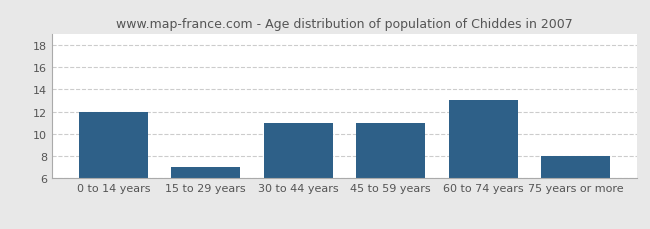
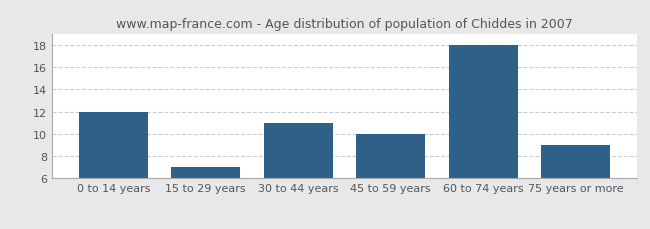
45 to 59 years: 11 -> 10
60 to 74 years: 13 -> 18
75 years or more: 8 -> 9
